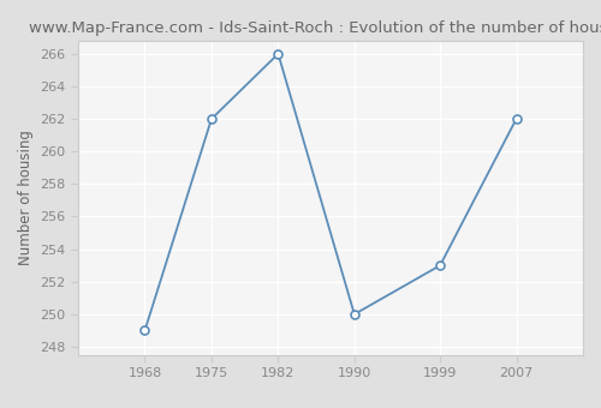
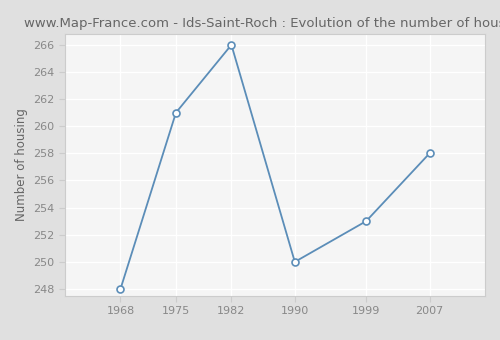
1968: 249 -> 248
1975: 262 -> 261
2007: 262 -> 258
